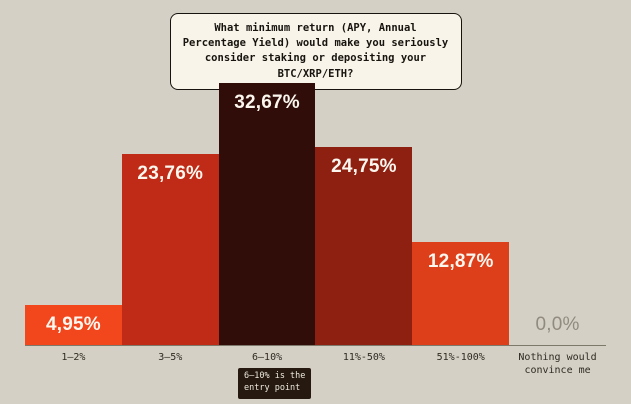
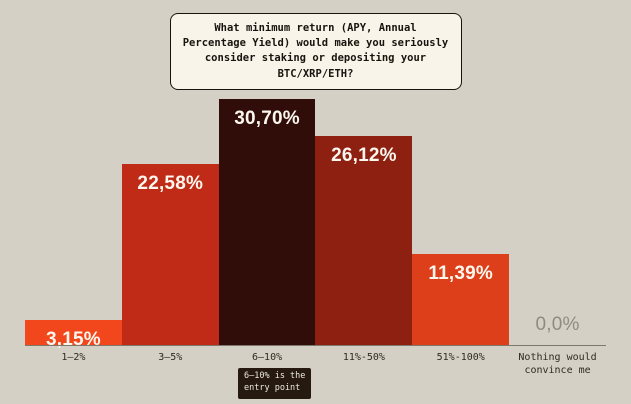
1–2%: 4,95% -> 3,15%
3–5%: 23,76% -> 22,58%
6–10%: 32,67% -> 30,70%
11%-50%: 24,75% -> 26,12%
51%-100%: 12,87% -> 11,39%
